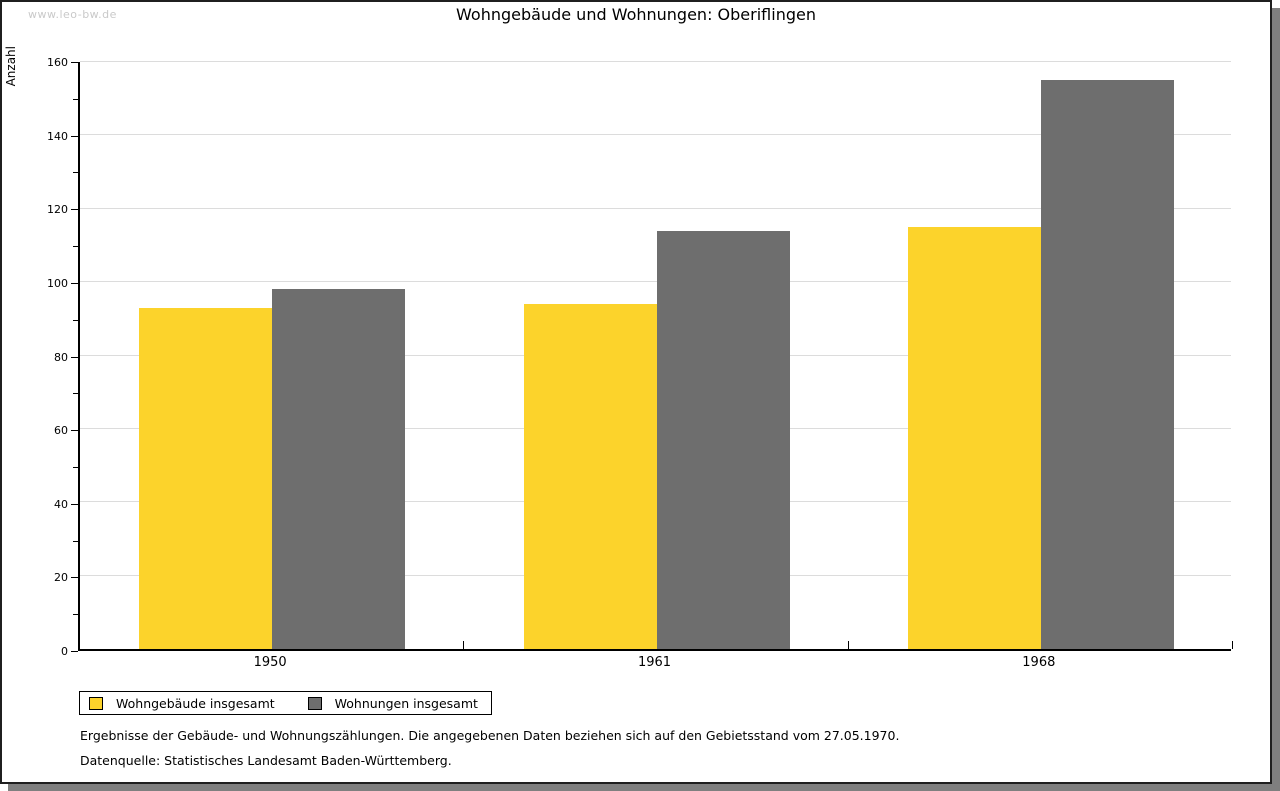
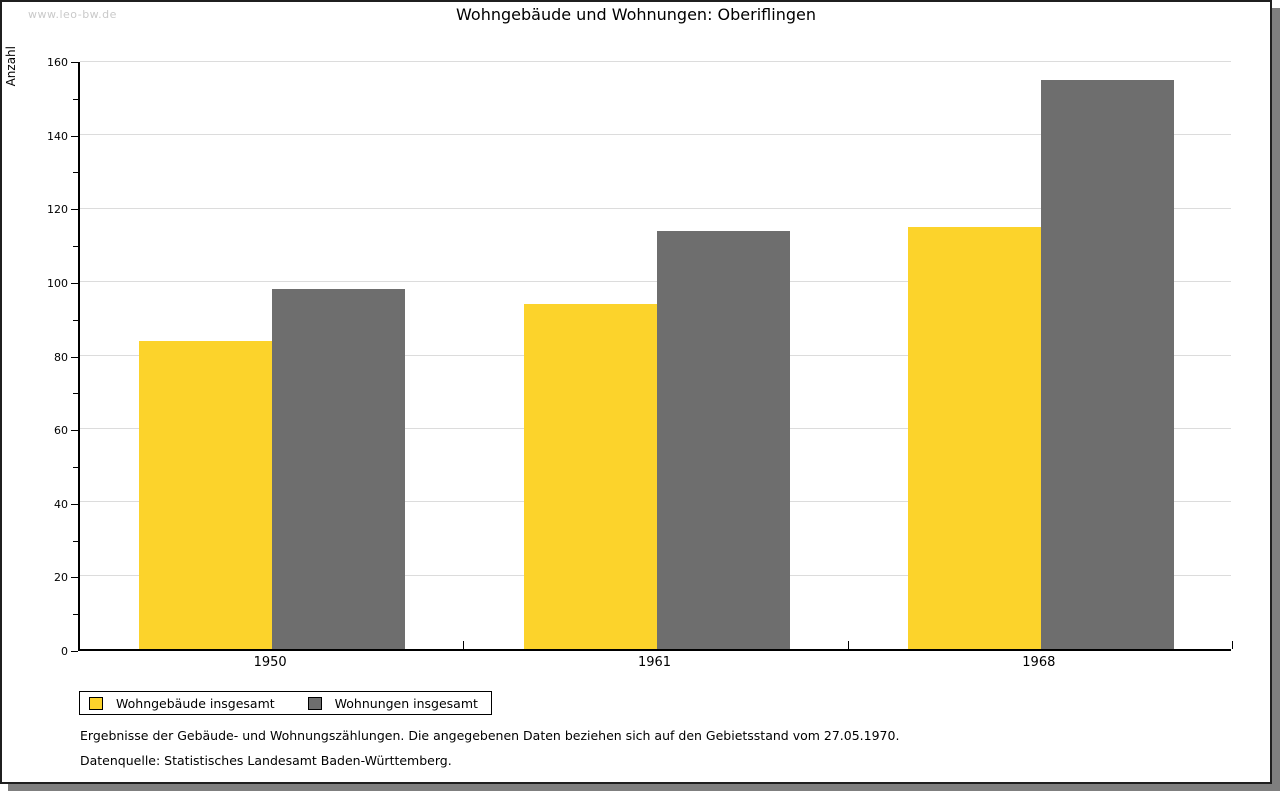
Wohngebäude insgesamt/1950: 93 -> 84
